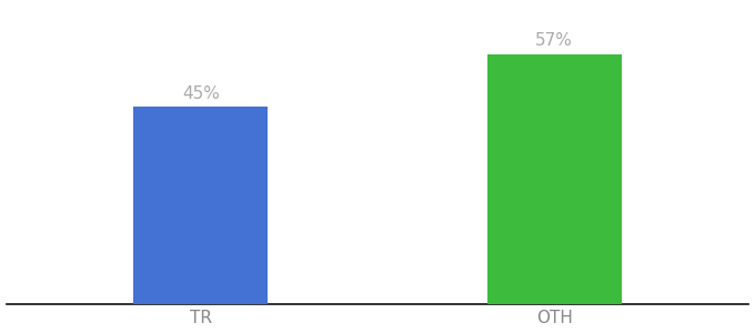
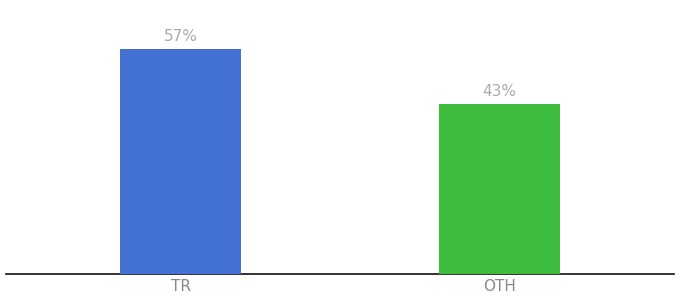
TR: 45% -> 57%
OTH: 57% -> 43%
